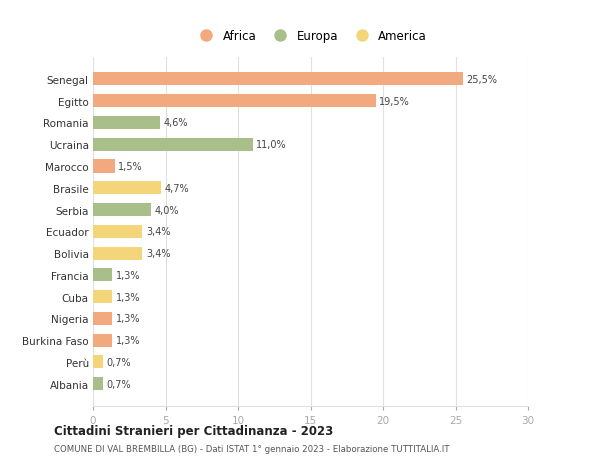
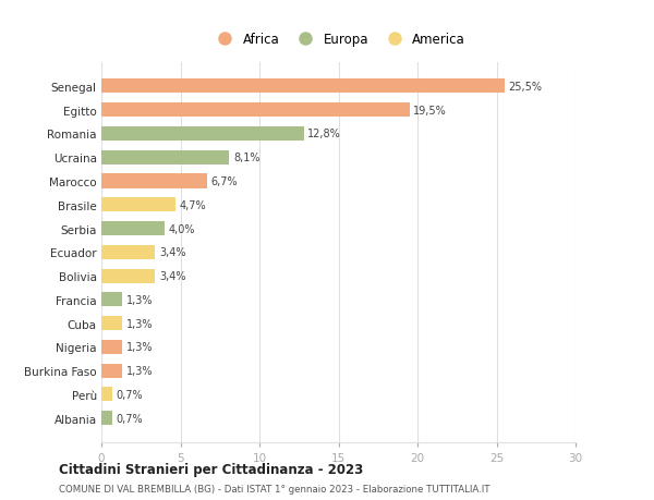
Romania: 4,6% -> 12,8%
Ucraina: 11,0% -> 8,1%
Marocco: 1,5% -> 6,7%
